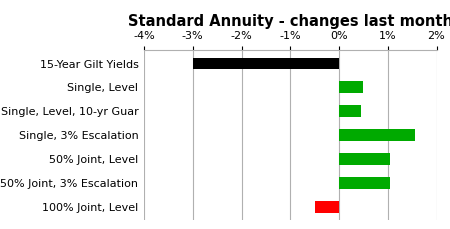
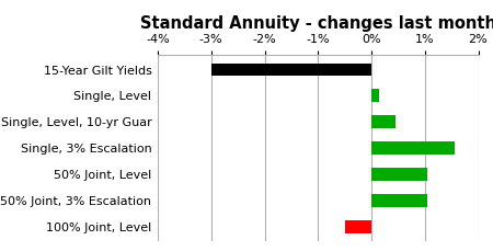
Single, Level: 0.50% -> 0.15%
